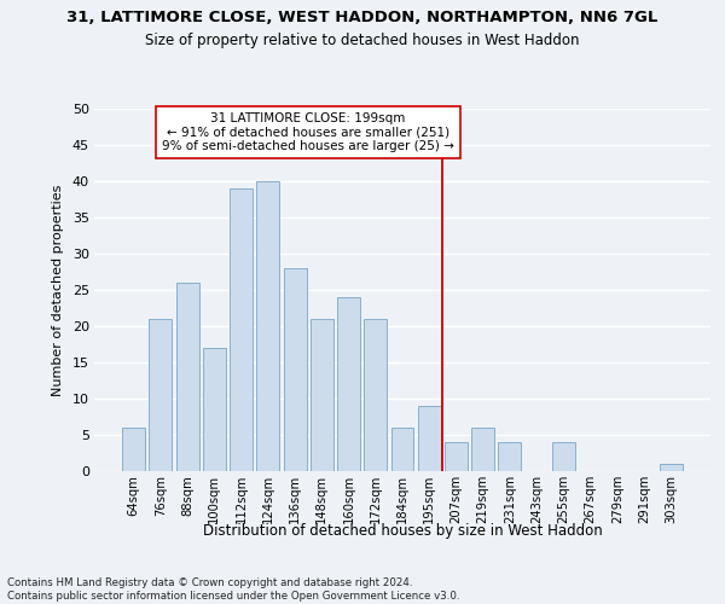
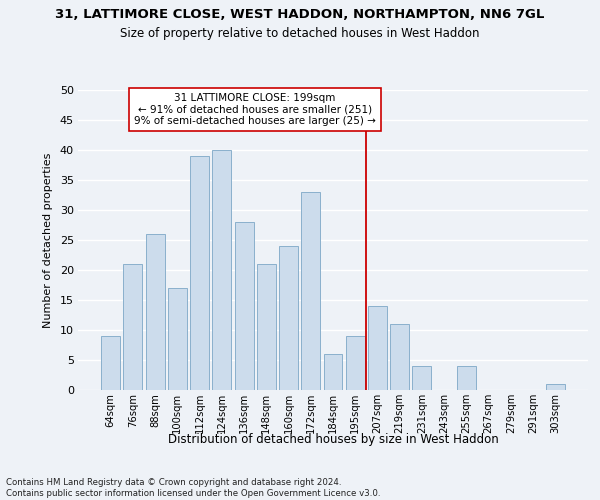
64sqm: 6 -> 9
172sqm: 21 -> 33
207sqm: 4 -> 14
219sqm: 6 -> 11
